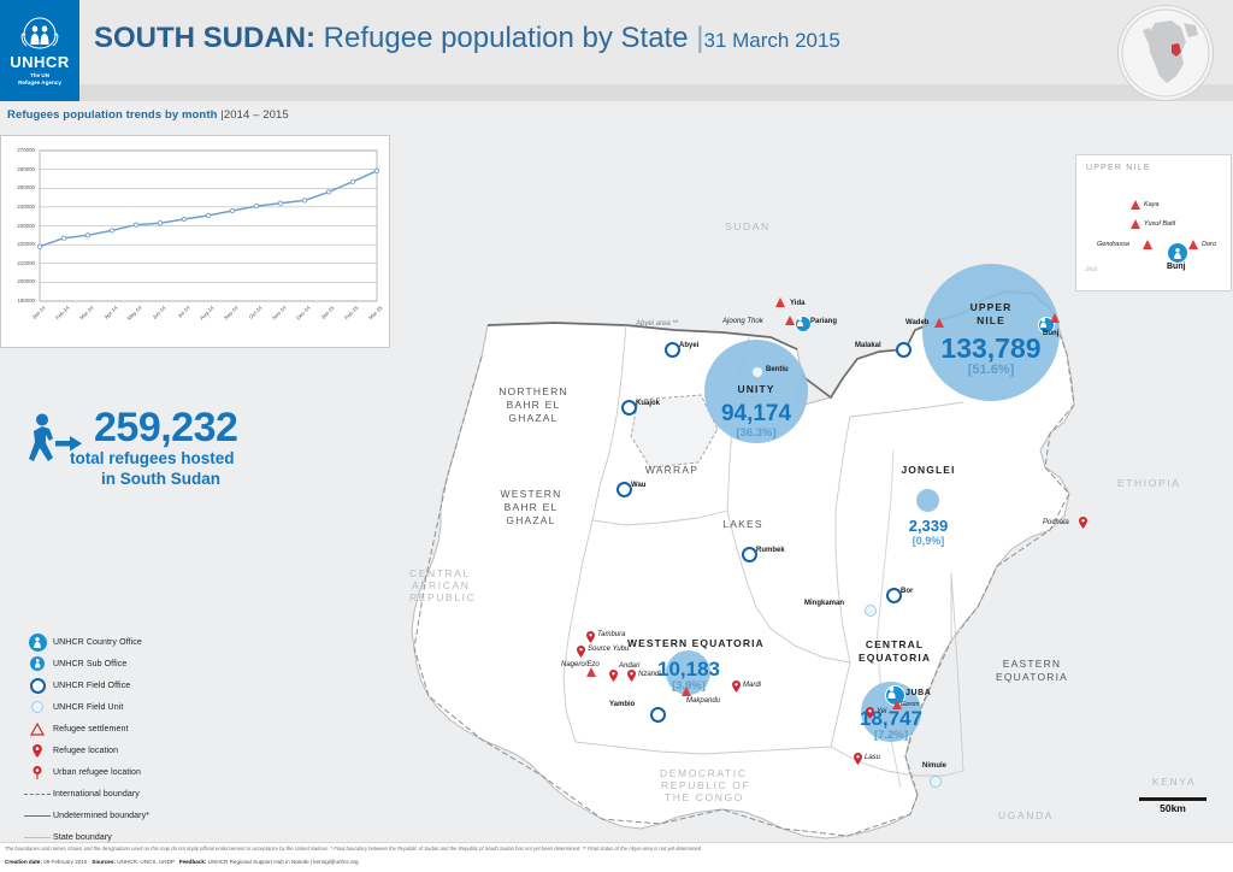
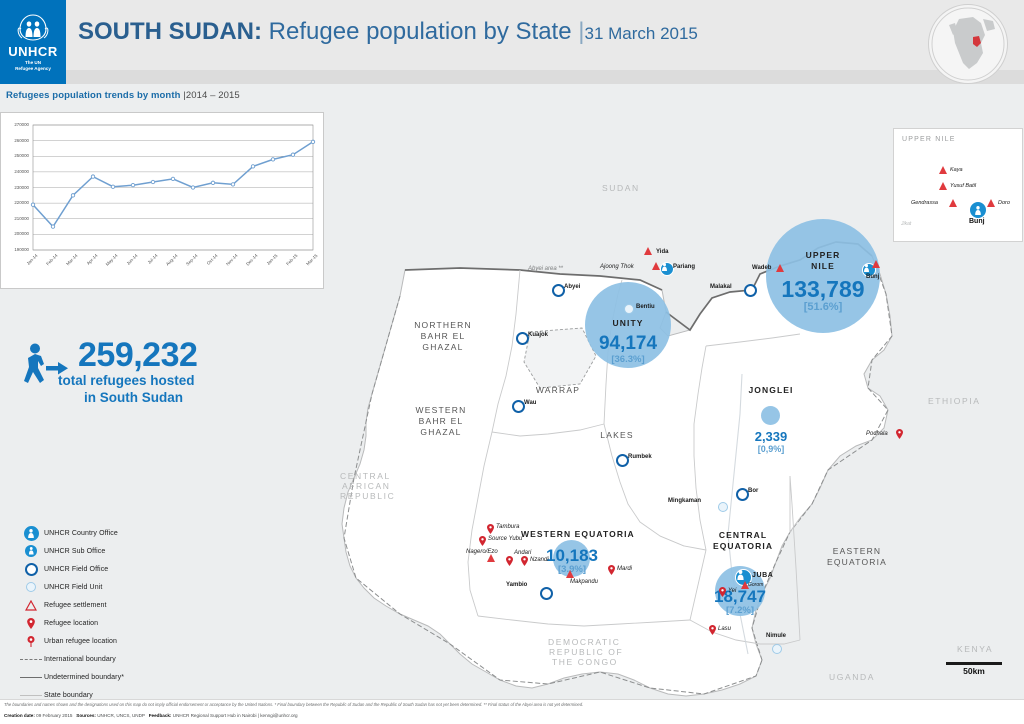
Feb-14: 224000 -> 205000
Apr-14: 228000 -> 237000
Sep-14: 238000 -> 230000
Oct-14: 240000 -> 233000
Nov-14: 242000 -> 232000
Feb-15: 254000 -> 251000
